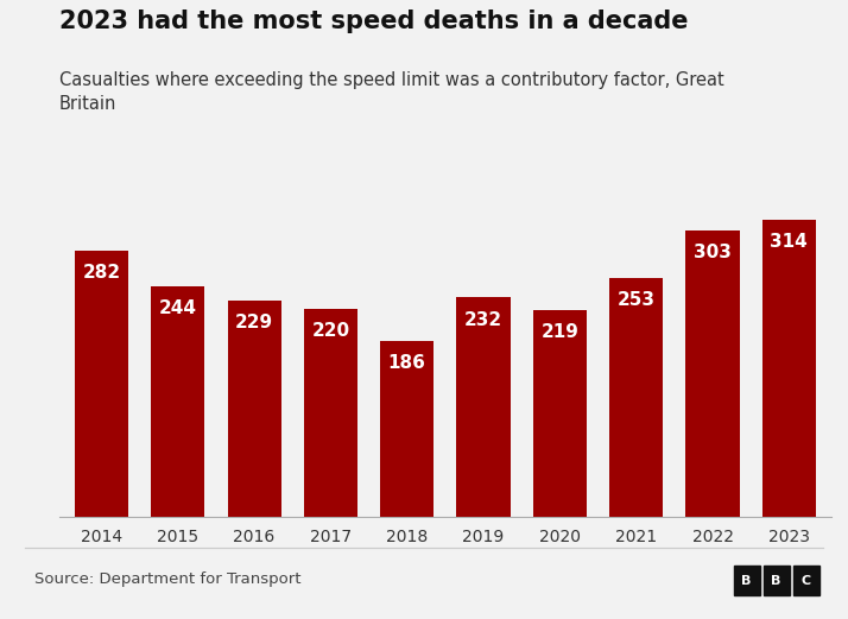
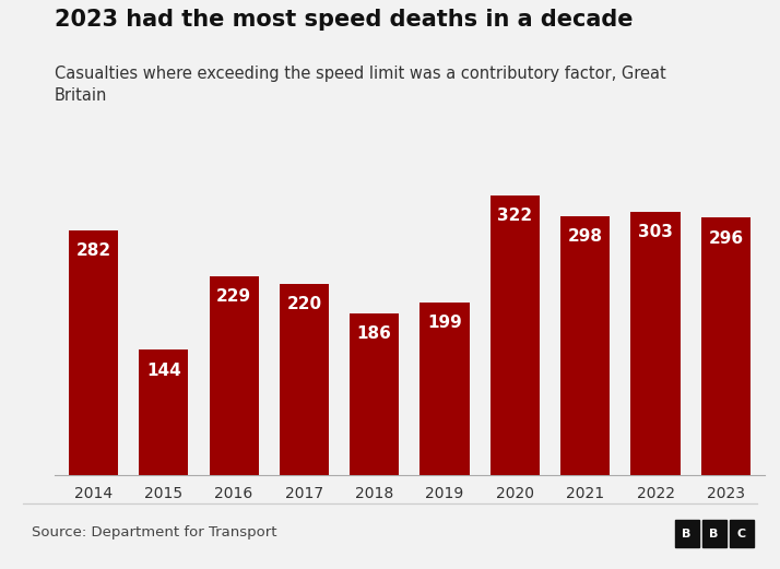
2015: 244 -> 144
2019: 232 -> 199
2020: 219 -> 322
2021: 253 -> 298
2023: 314 -> 296
